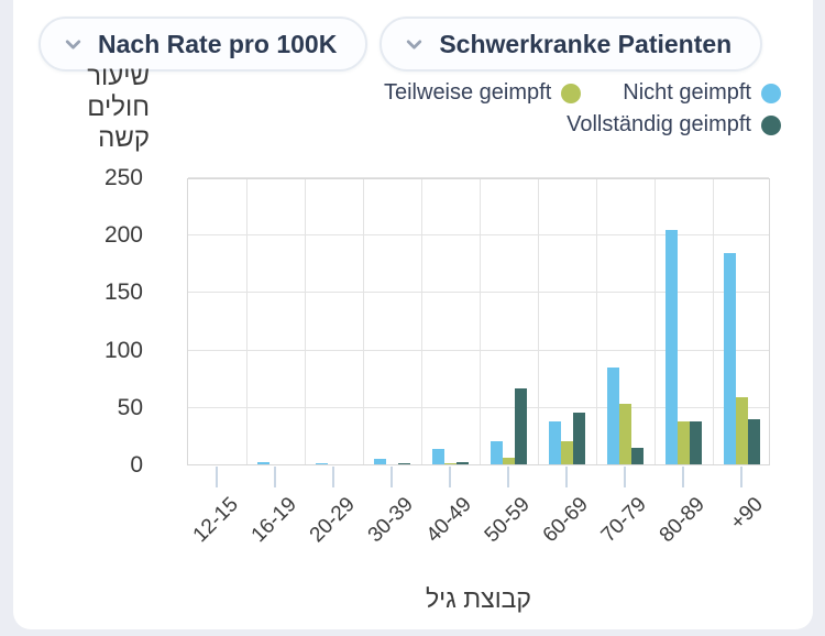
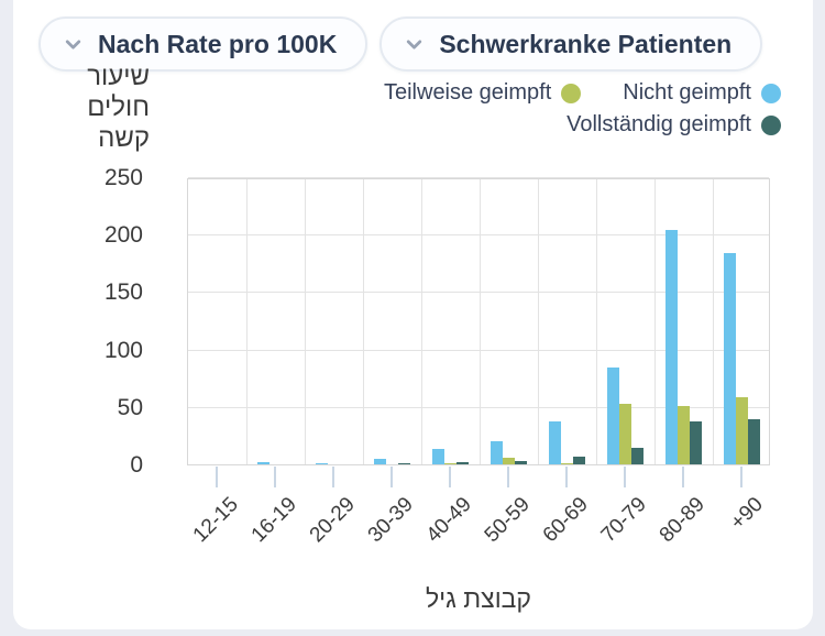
Vollständig geimpft/50-59: 66 -> 3
Teilweise geimpft/60-69: 20 -> 1
Vollständig geimpft/60-69: 45 -> 7
Teilweise geimpft/80-89: 37 -> 51
